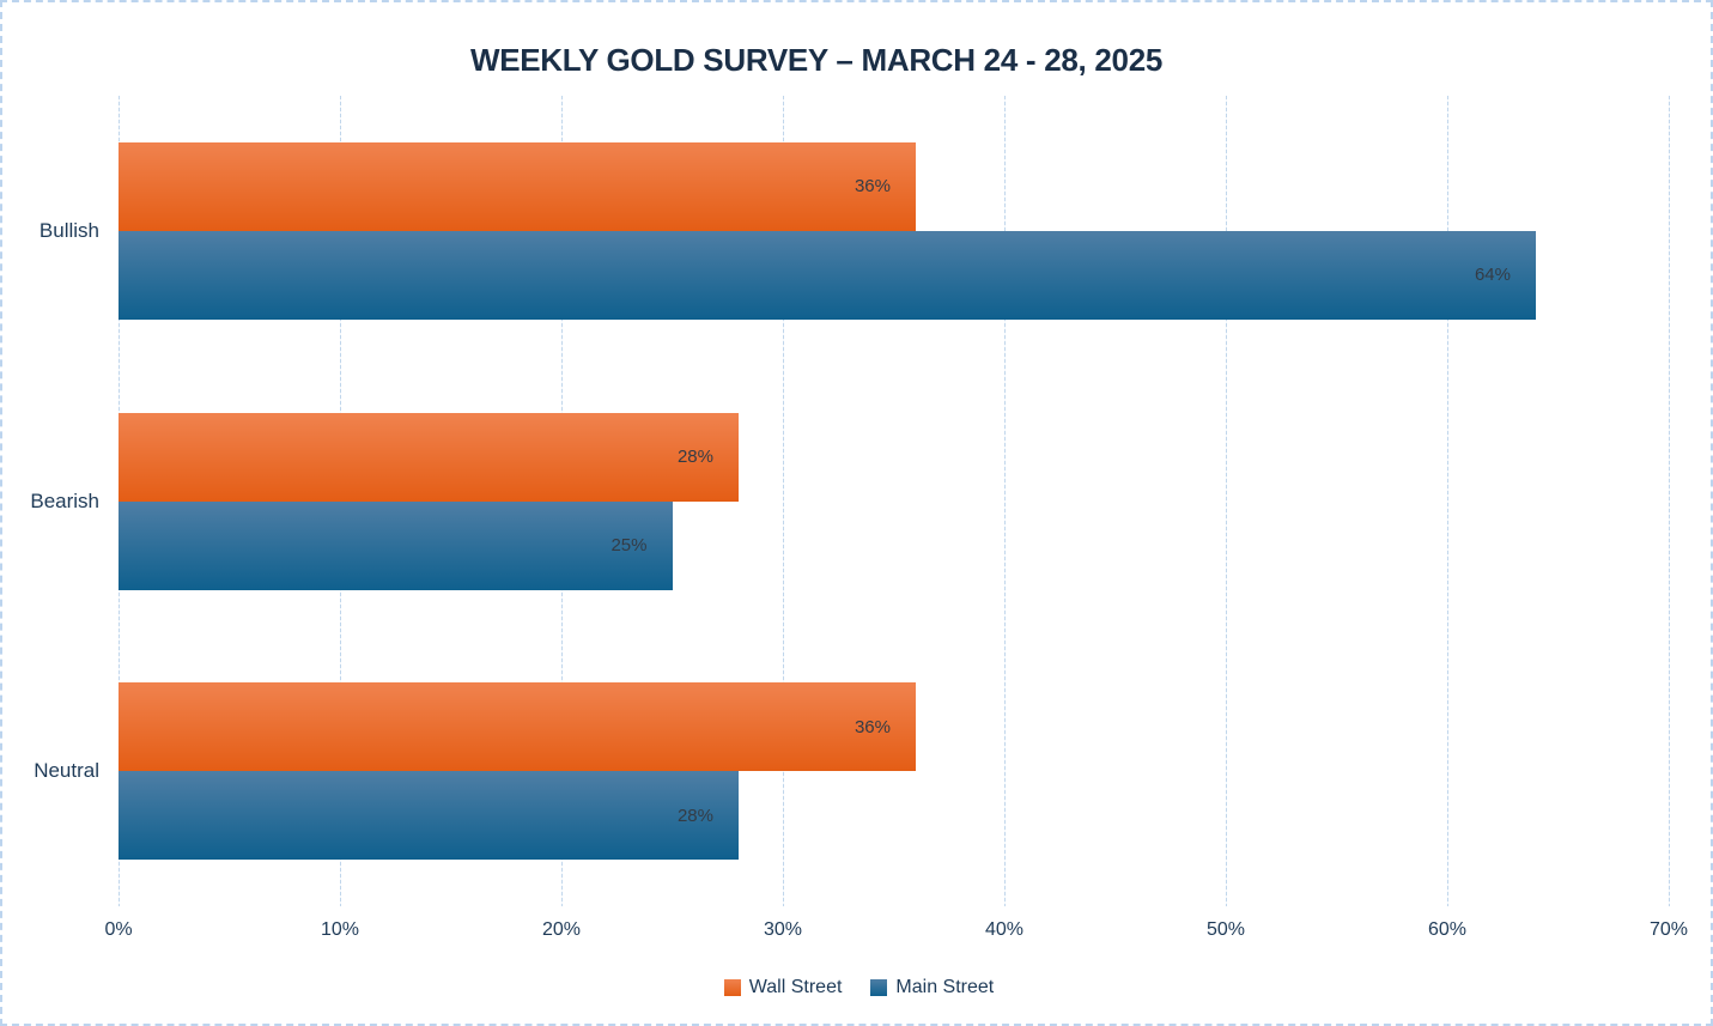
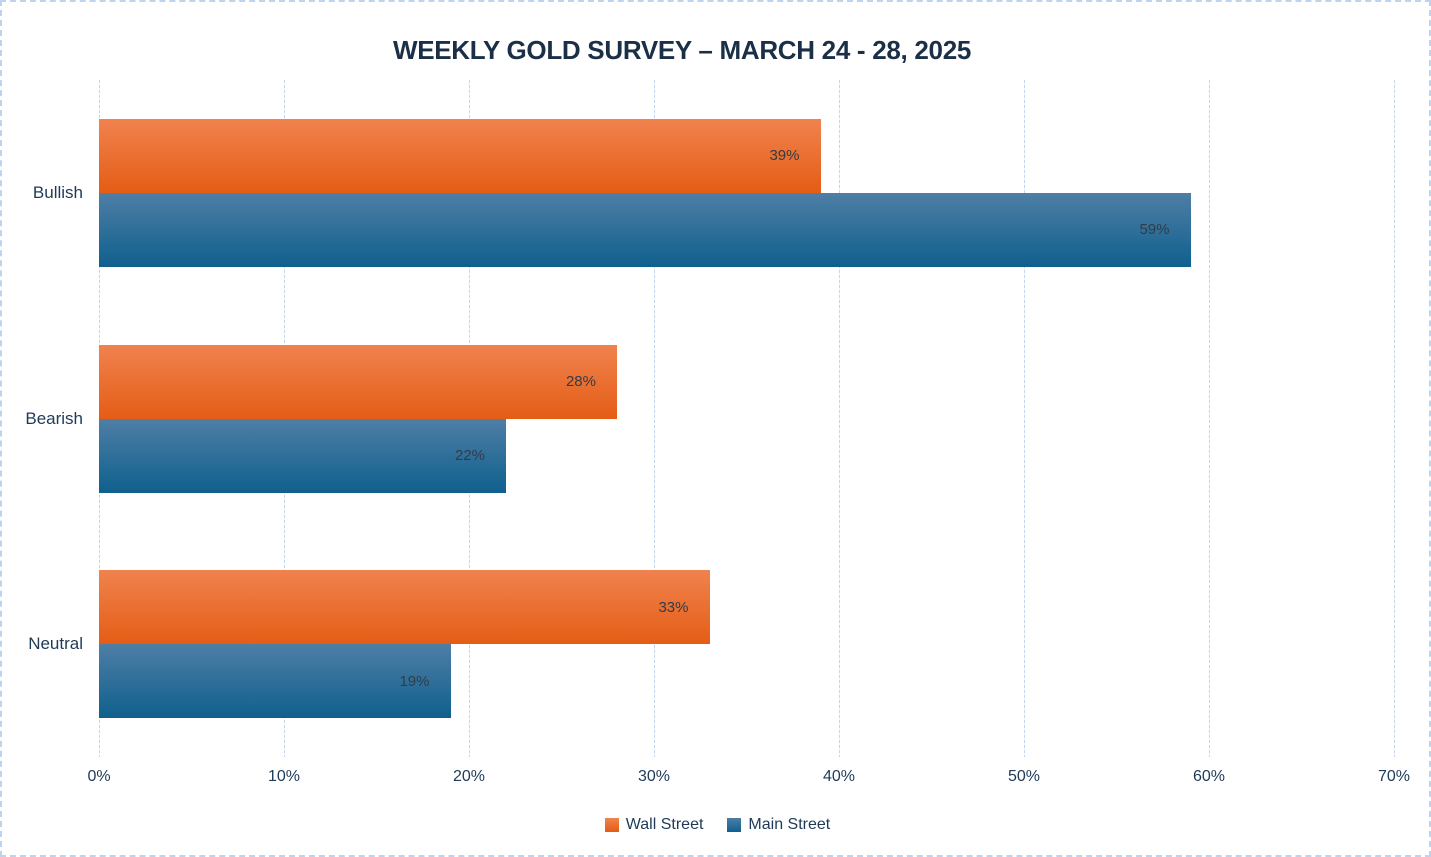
Wall Street/Bullish: 36% -> 39%
Main Street/Bullish: 64% -> 59%
Main Street/Bearish: 25% -> 22%
Wall Street/Neutral: 36% -> 33%
Main Street/Neutral: 28% -> 19%
